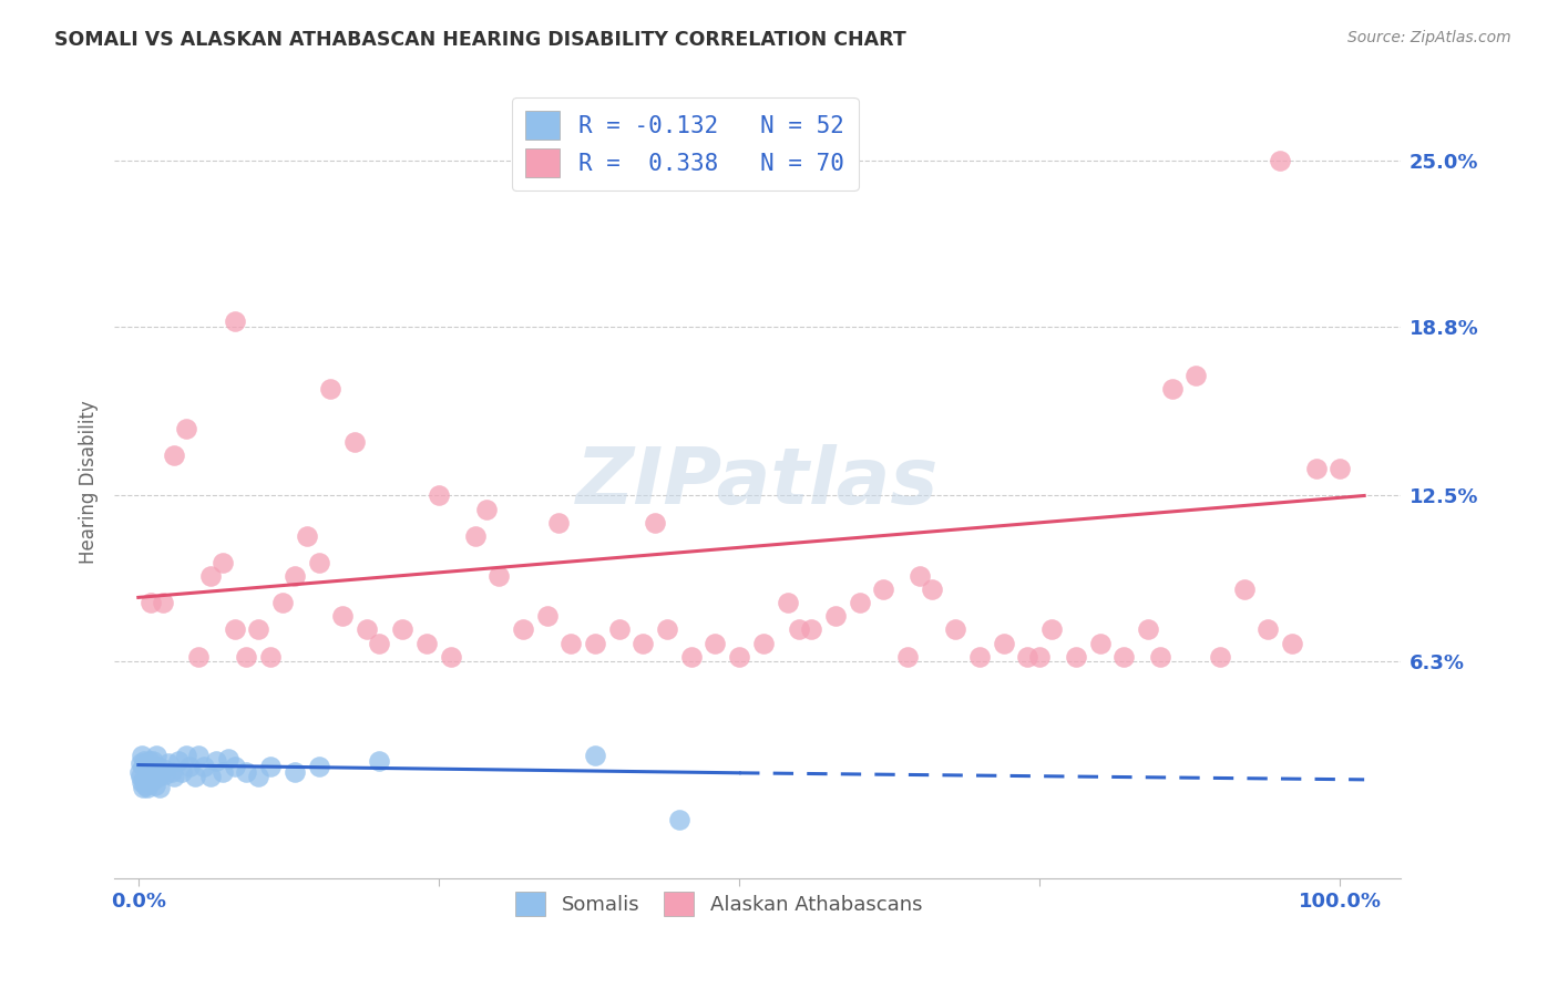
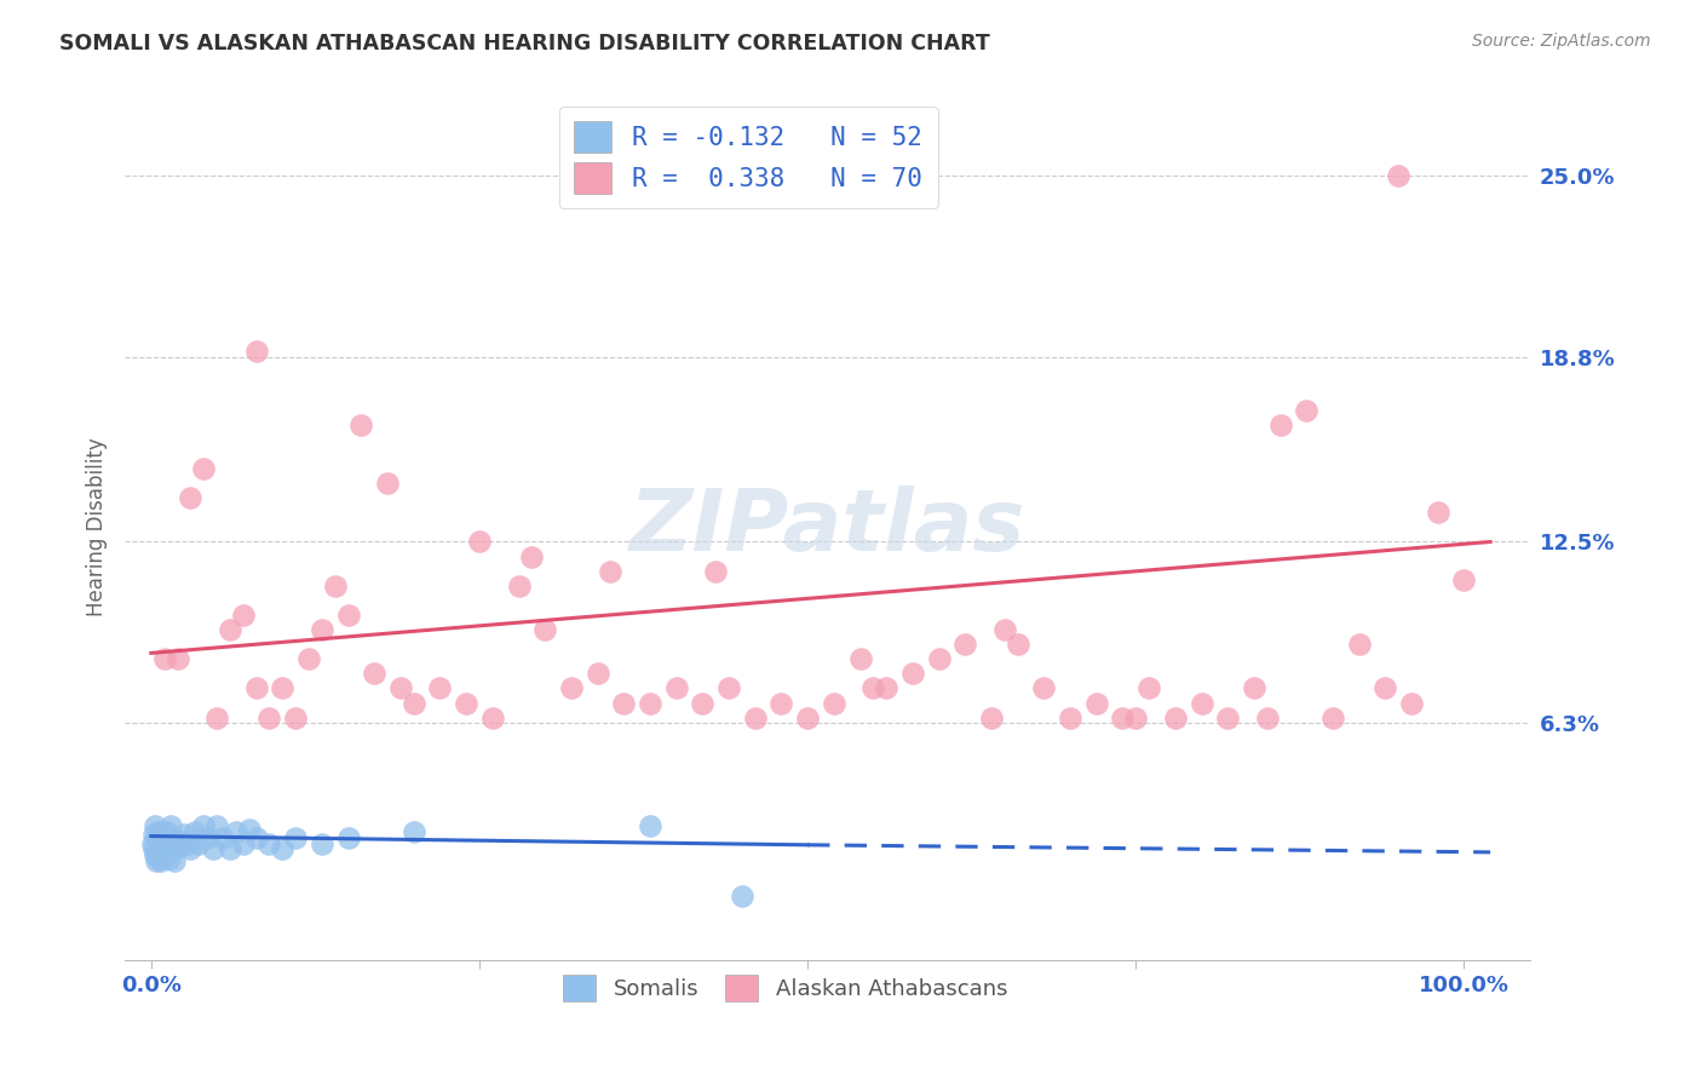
Alaskan Athabascans/100.0%: 13.5% -> 11.2%
